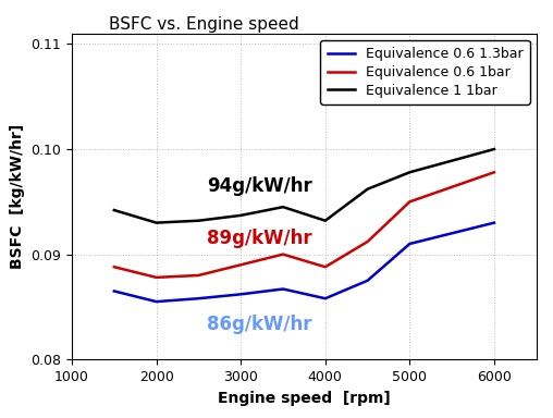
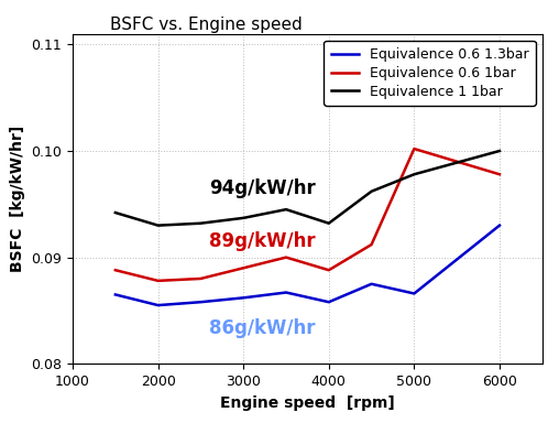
Equivalence 0.6 1.3bar/5000: 0.0910 -> 0.0866
Equivalence 0.6 1bar/5000: 0.0950 -> 0.1002
